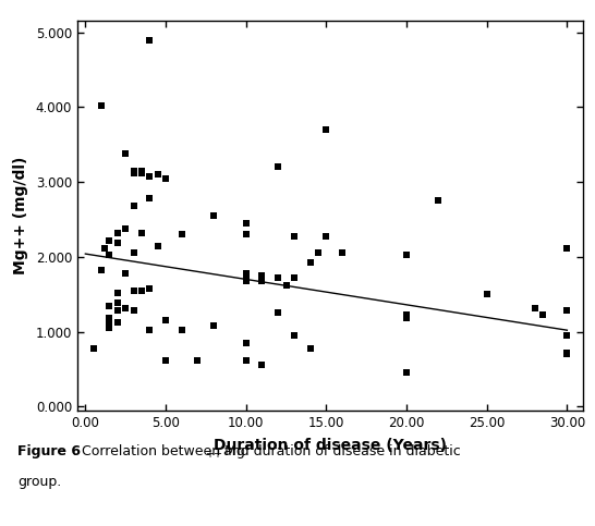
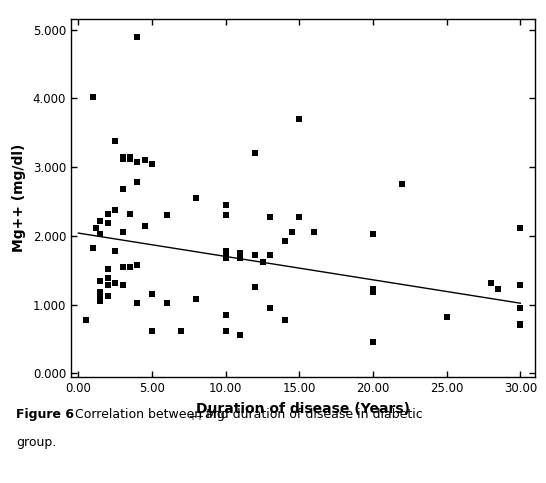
25.00: 1.50 -> 0.82
